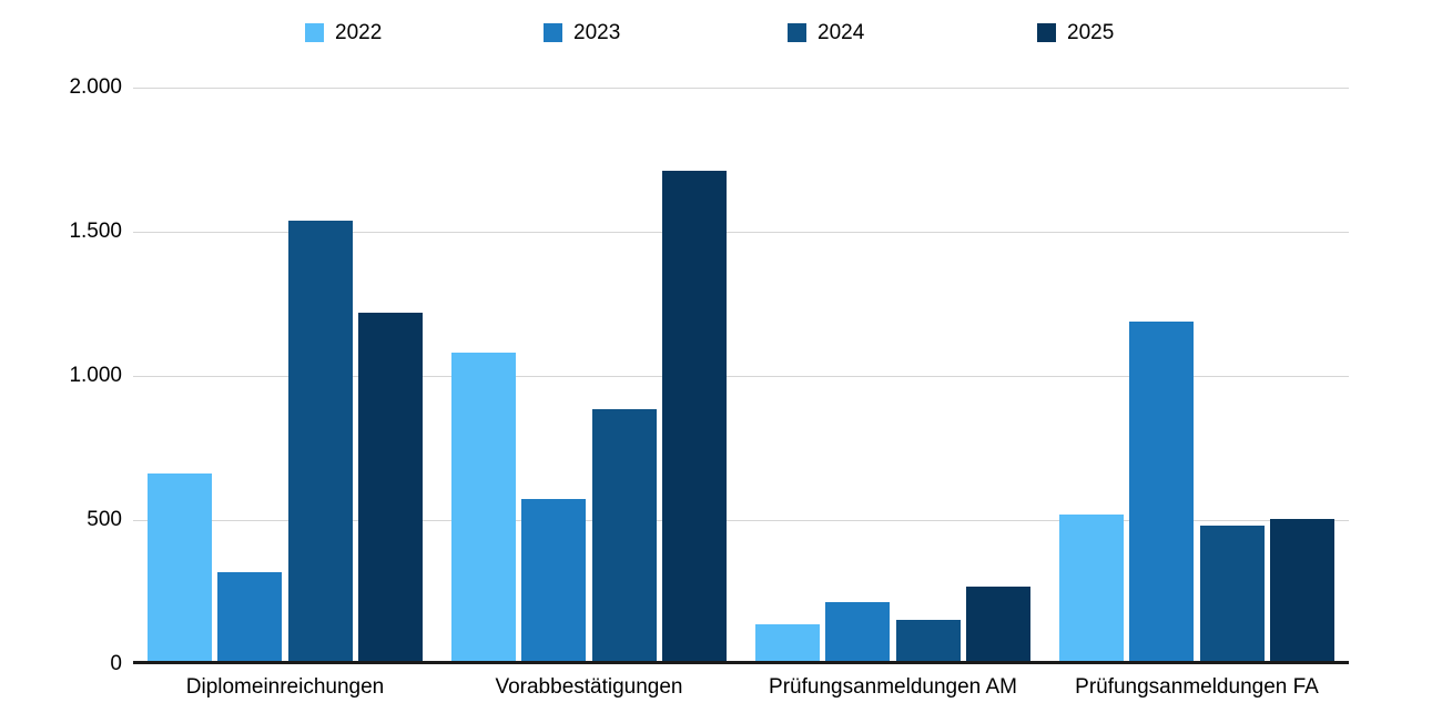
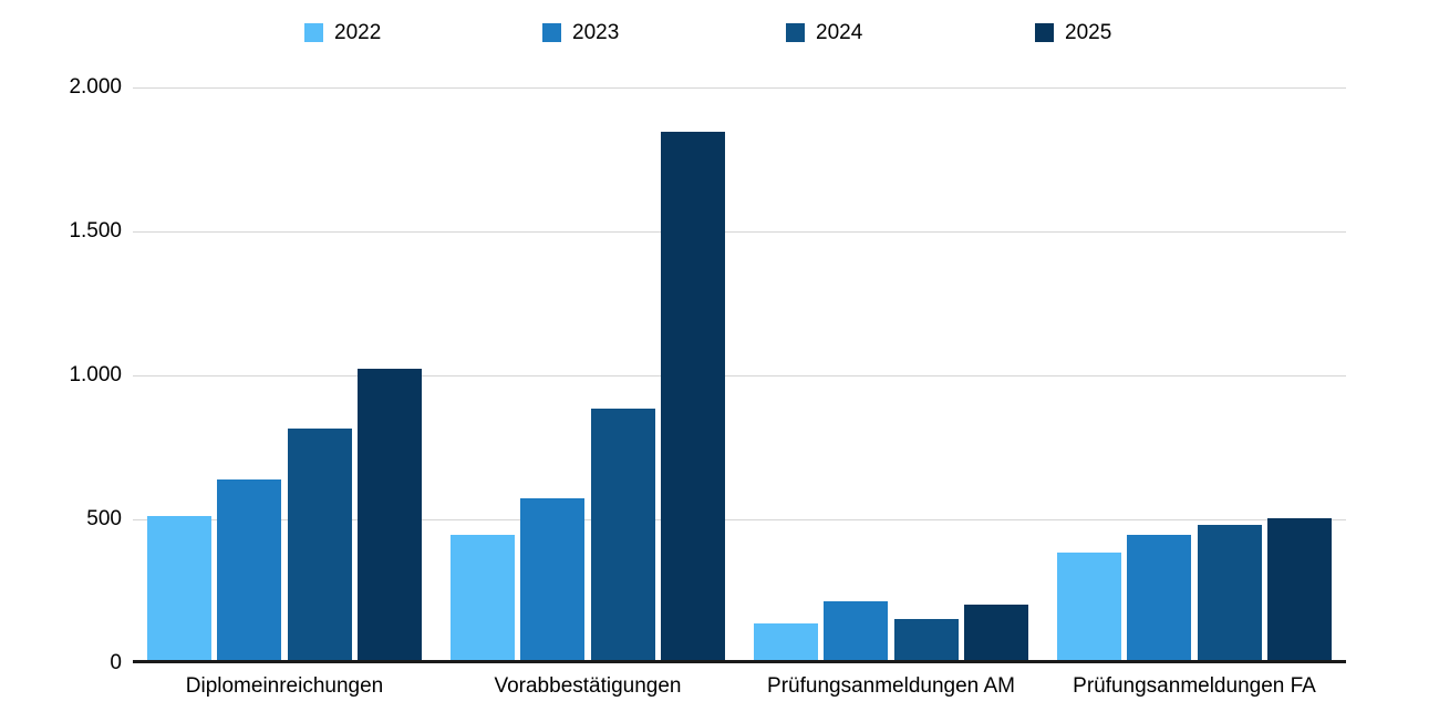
2022/Diplomeinreichungen: 660 -> 510
2023/Diplomeinreichungen: 320 -> 640
2024/Diplomeinreichungen: 1540 -> 820
2025/Diplomeinreichungen: 1220 -> 1020
2022/Vorabbestätigungen: 1080 -> 440
2025/Vorabbestätigungen: 1710 -> 1840
2025/Prüfungsanmeldungen AM: 270 -> 200
2022/Prüfungsanmeldungen FA: 520 -> 380
2023/Prüfungsanmeldungen FA: 1190 -> 440
